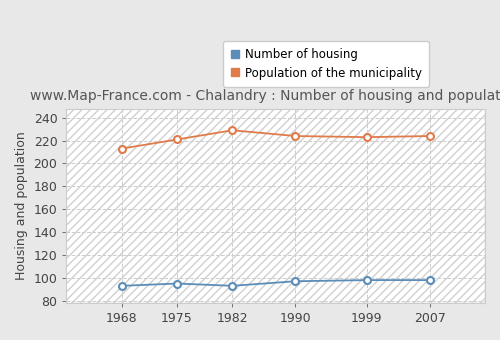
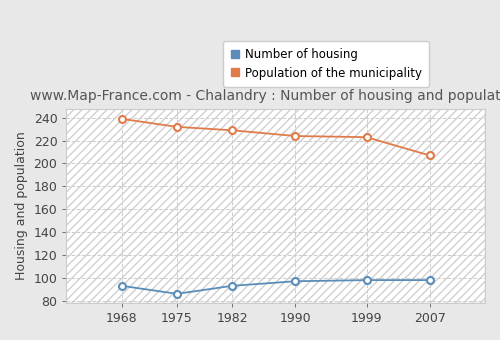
Population of the municipality/1968: 213 -> 239
Number of housing/1975: 95 -> 86
Population of the municipality/1975: 221 -> 232
Population of the municipality/2007: 224 -> 207
